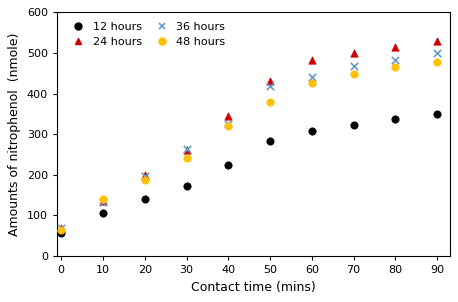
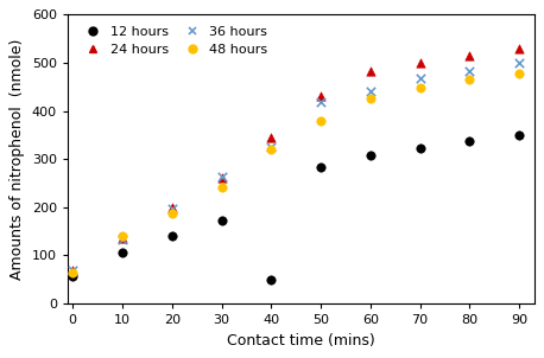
12 hours/40: 225 -> 50
